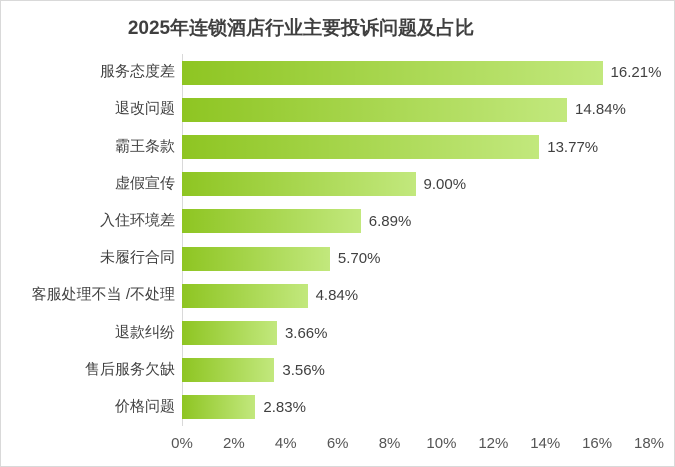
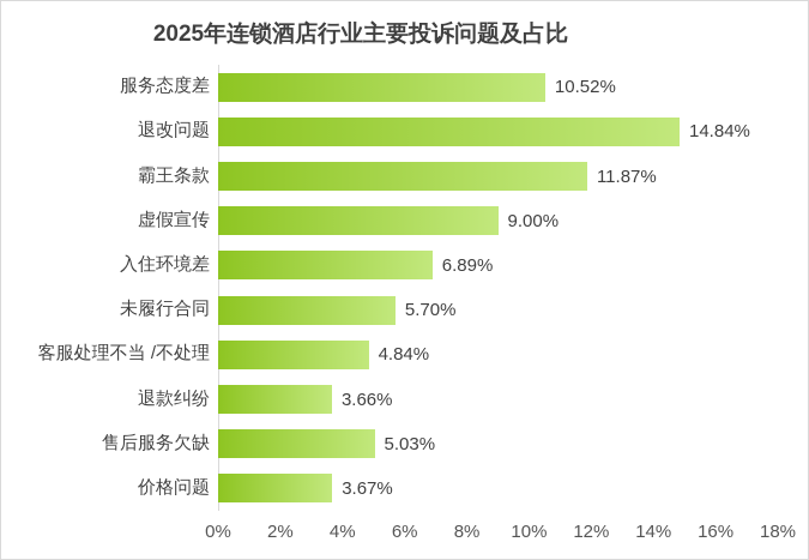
服务态度差: 16.21% -> 10.52%
霸王条款: 13.77% -> 11.87%
售后服务欠缺: 3.56% -> 5.03%
价格问题: 2.83% -> 3.67%
